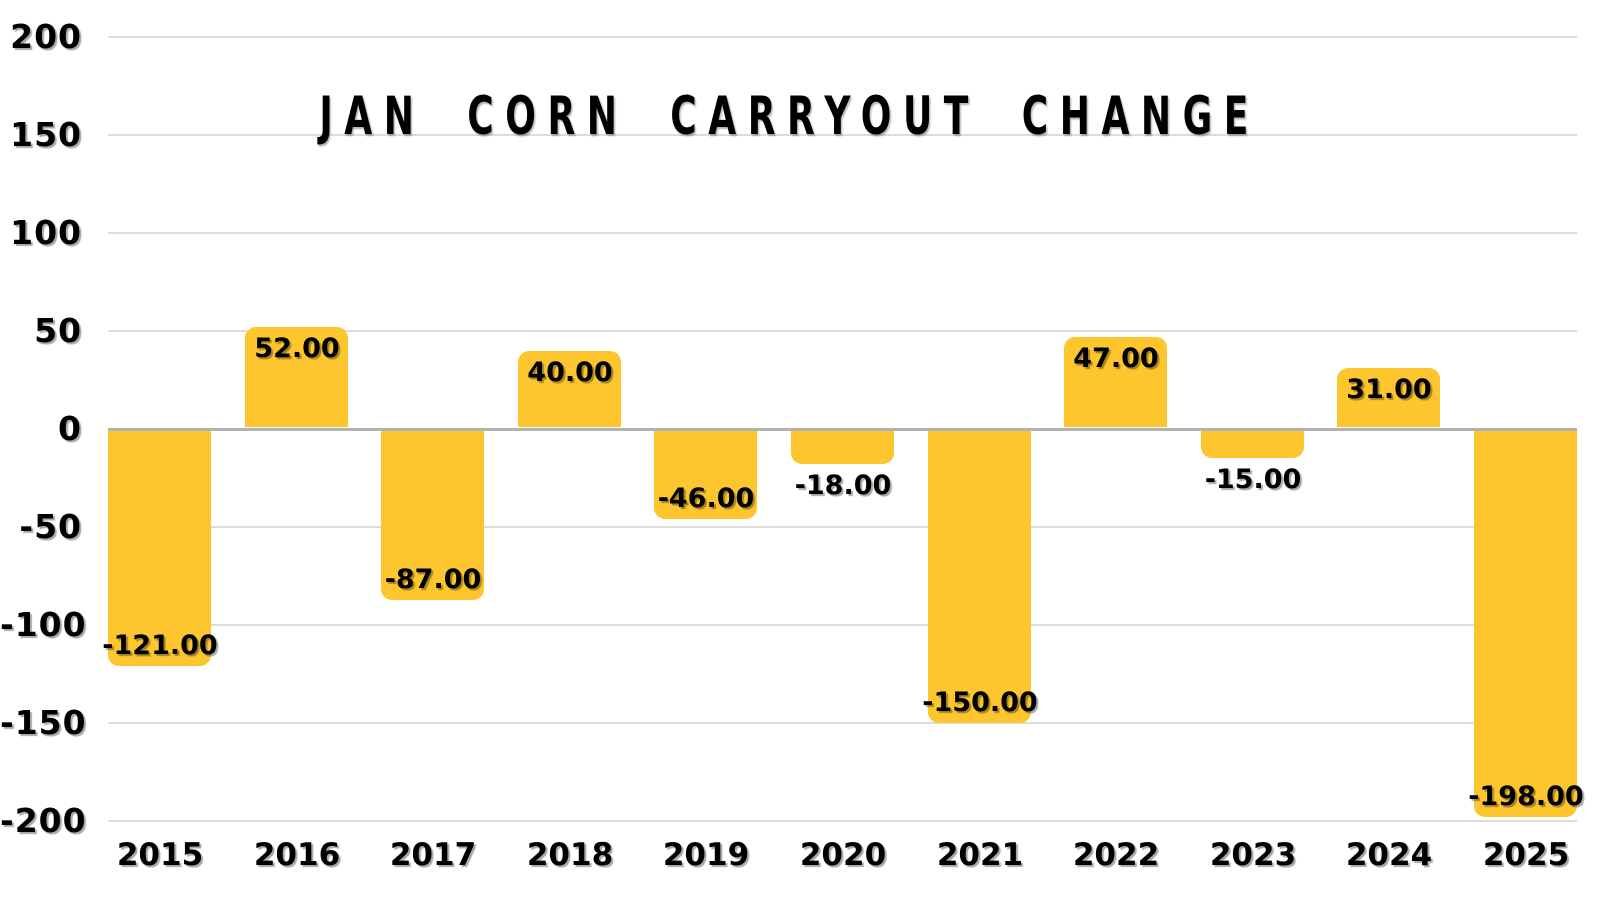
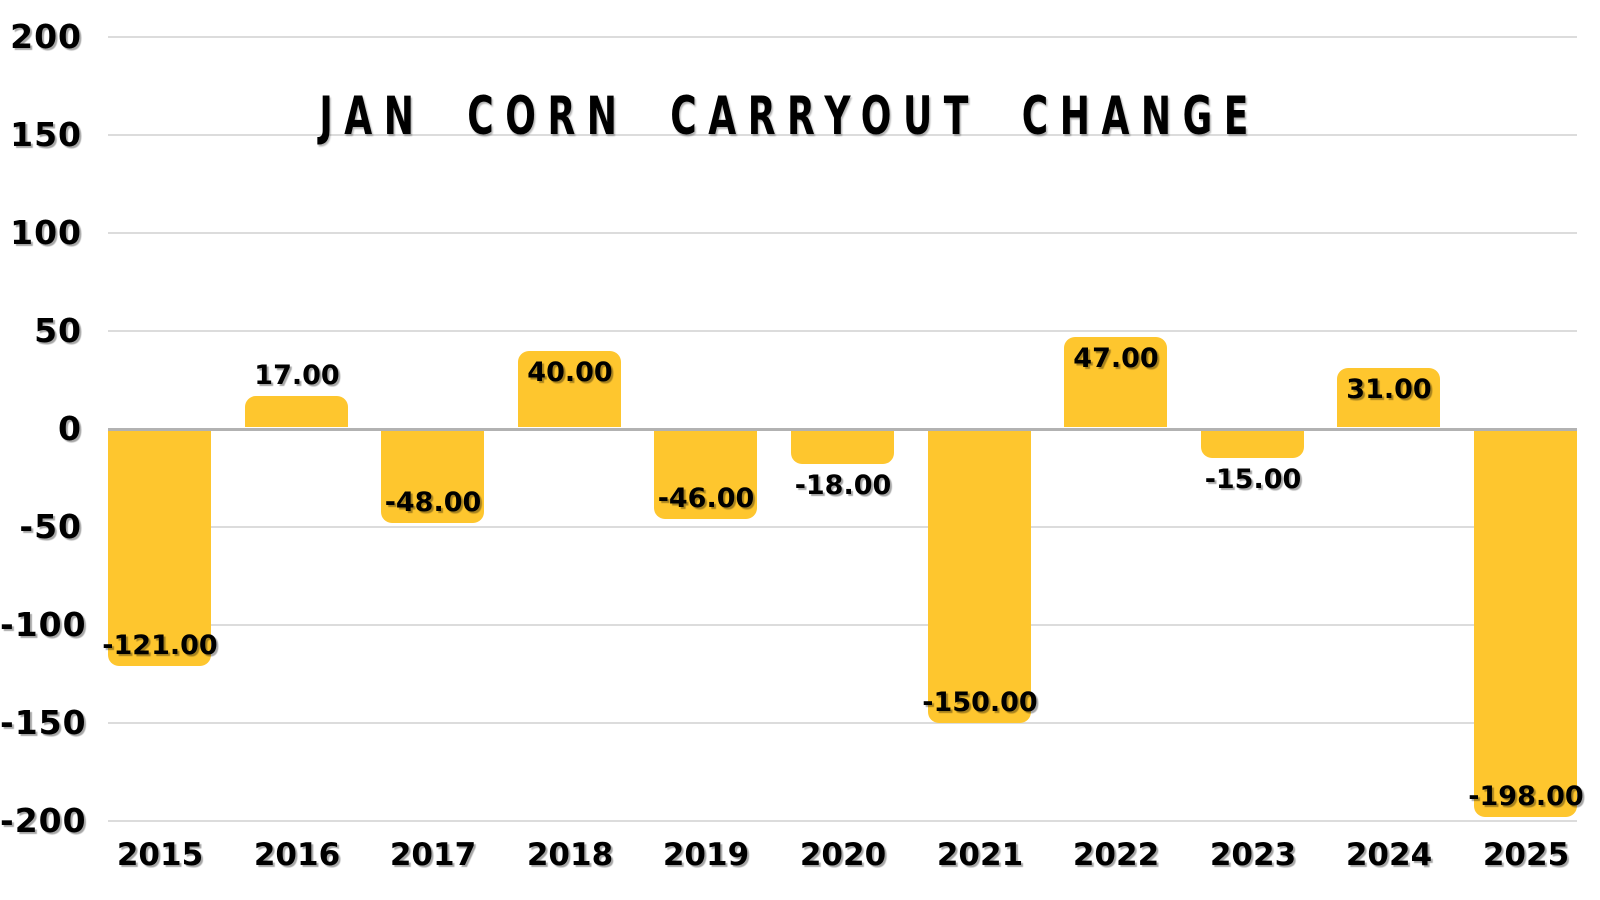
2016: 52.00 -> 17.00
2017: -87.00 -> -48.00
